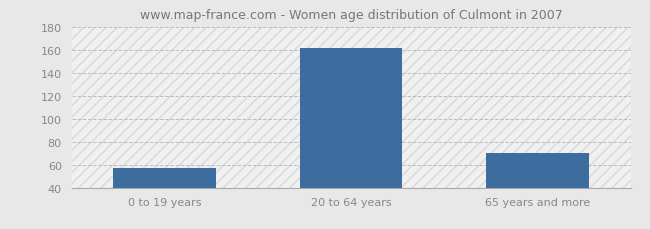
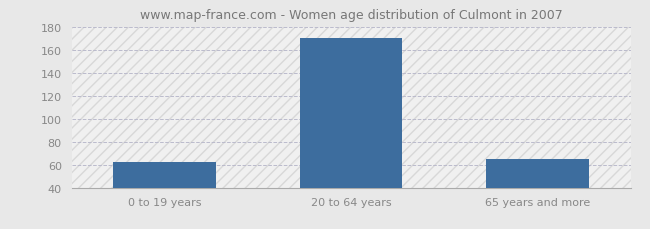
0 to 19 years: 57 -> 62
20 to 64 years: 161 -> 170
65 years and more: 70 -> 65
